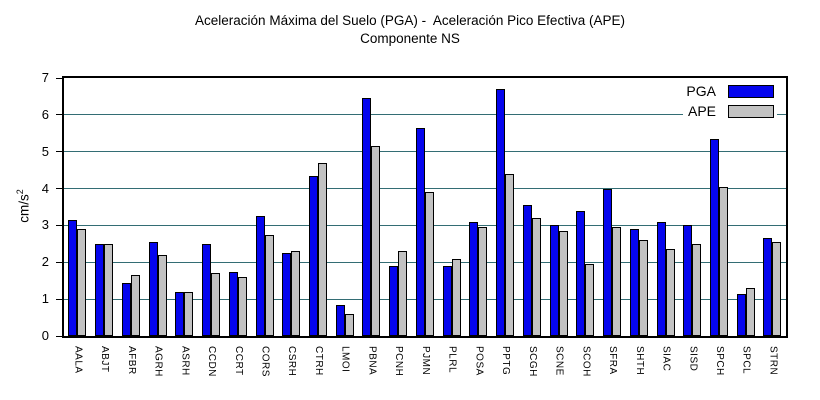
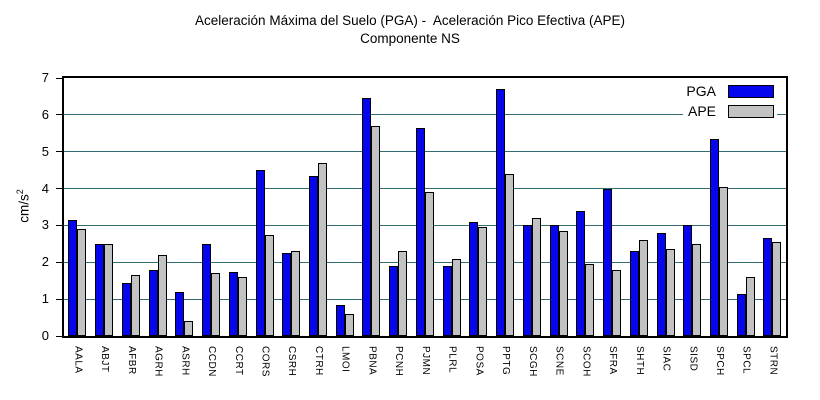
PGA/AGRH: 2.5 -> 1.8
APE/ASRH: 1.2 -> 0.4
PGA/CORS: 3.2 -> 4.5
APE/PBNA: 5.2 -> 5.7
PGA/SCGH: 3.5 -> 3.0
APE/SFRA: 3.0 -> 1.8
PGA/SHTH: 2.9 -> 2.3
PGA/SIAC: 3.1 -> 2.8
APE/SPCL: 1.3 -> 1.6
